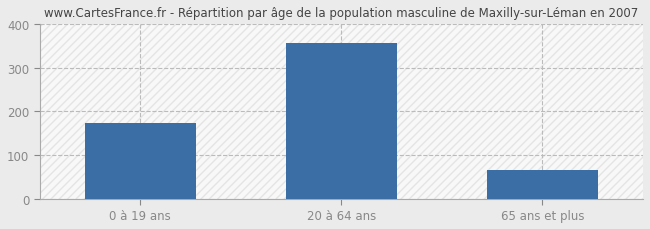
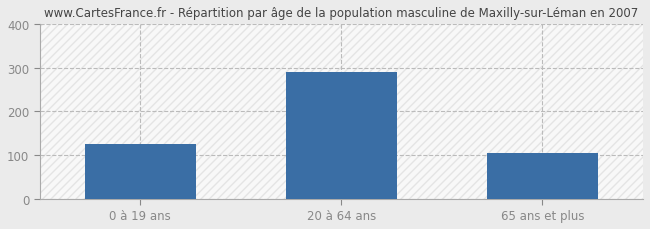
0 à 19 ans: 173 -> 125
20 à 64 ans: 358 -> 290
65 ans et plus: 65 -> 105
